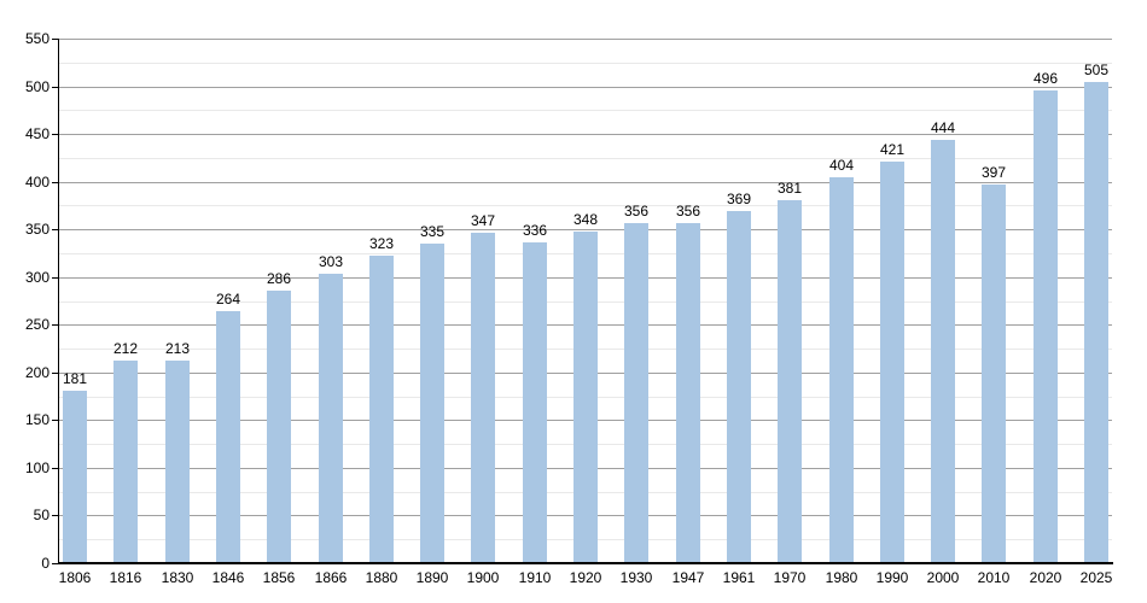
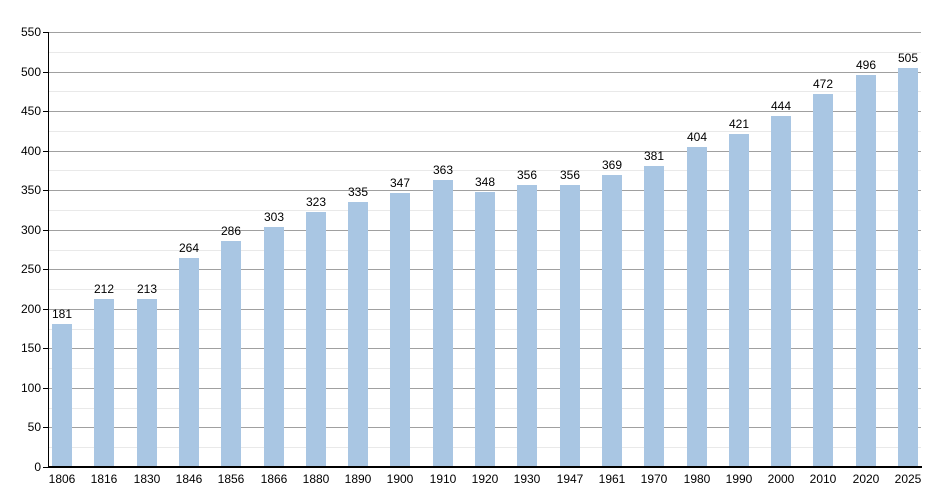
1910: 336 -> 363
2010: 397 -> 472
